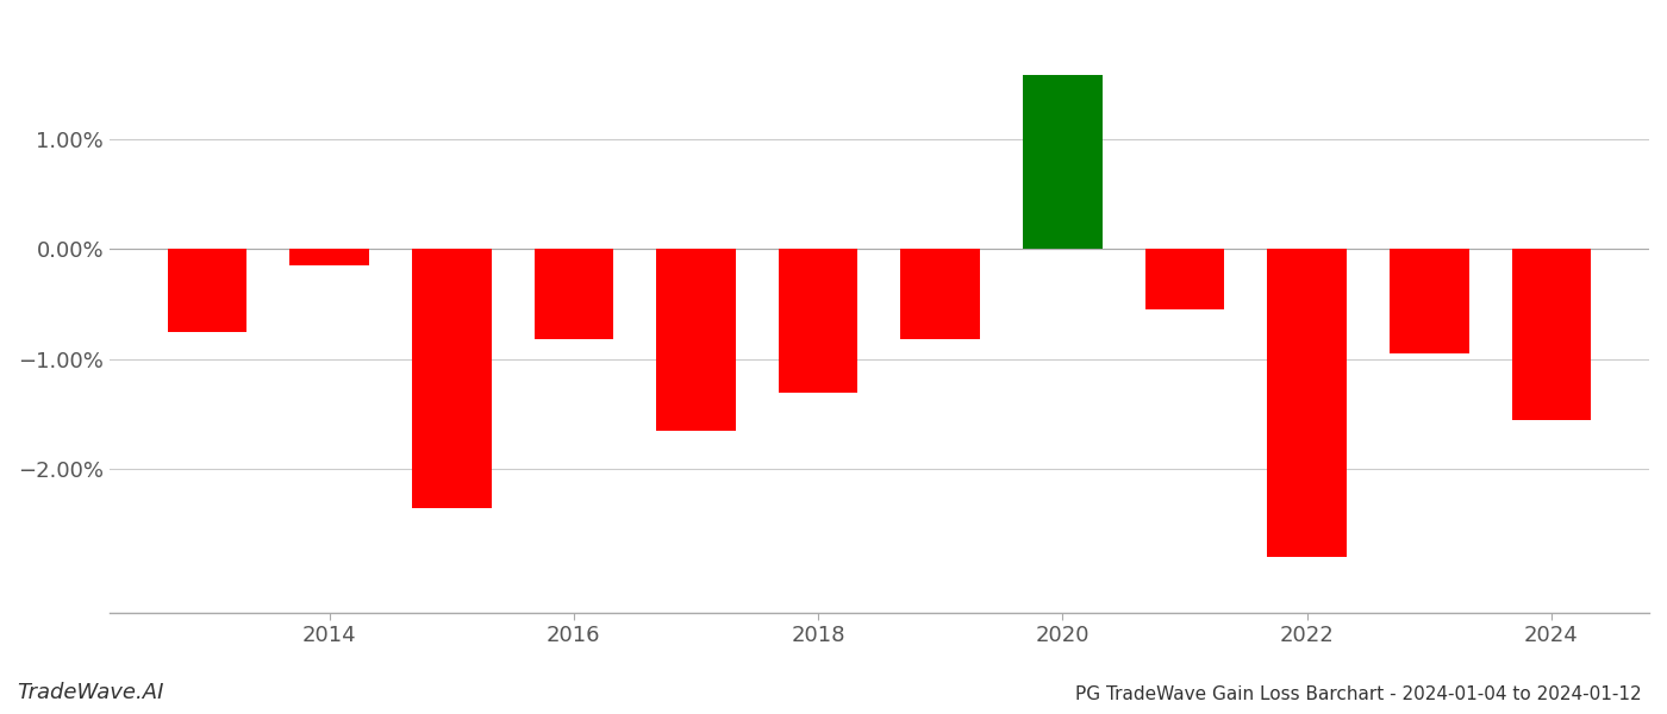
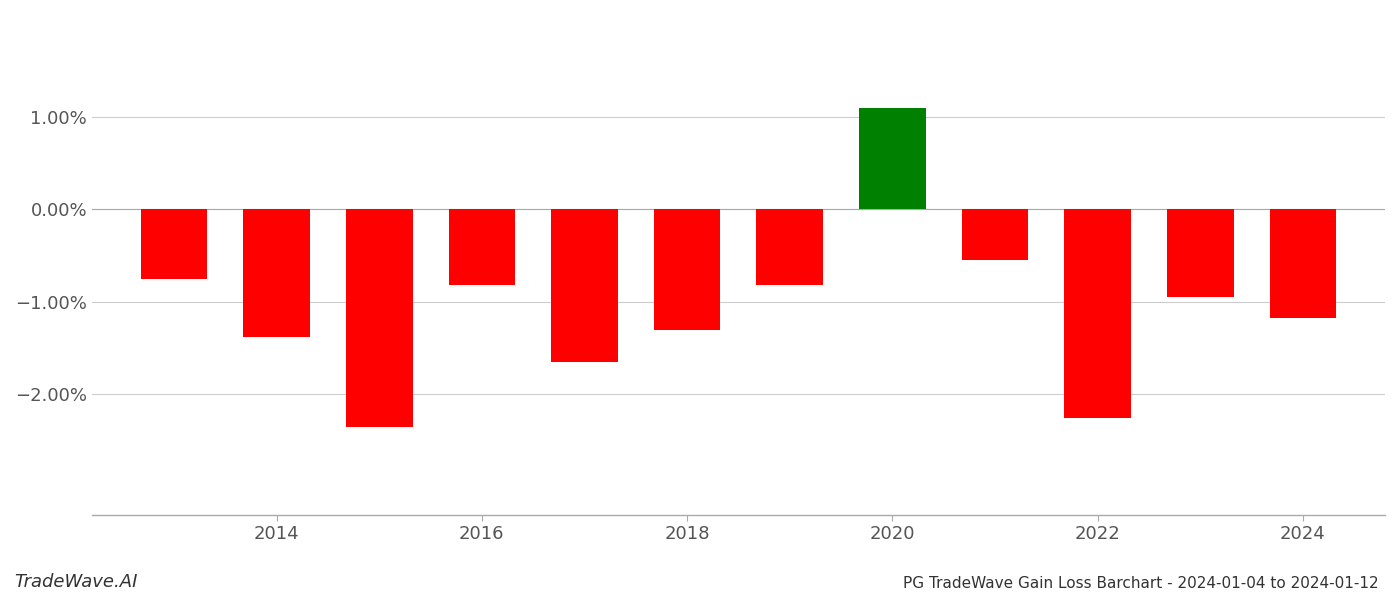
2014: -0.15% -> -1.38%
2020: 1.58% -> 1.10%
2022: -2.80% -> -2.26%
2024: -1.55% -> -1.18%
